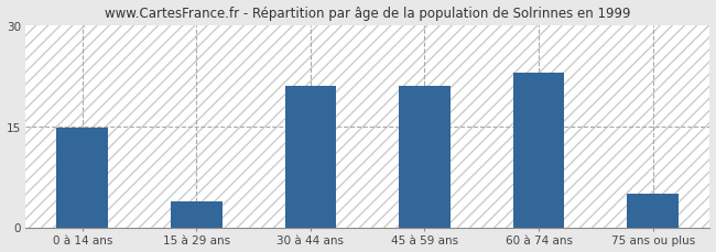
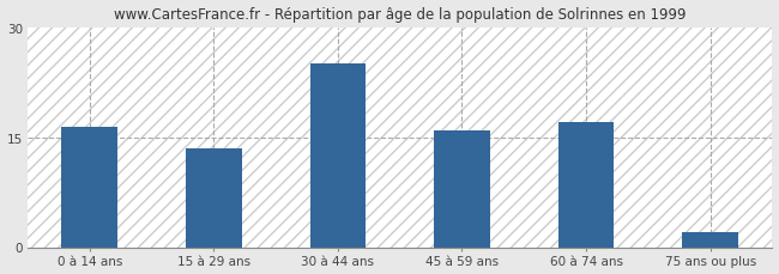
0 à 14 ans: 14.8 -> 16.5
15 à 29 ans: 3.8 -> 13.5
30 à 44 ans: 21.0 -> 25.0
45 à 59 ans: 21.0 -> 16.0
60 à 74 ans: 23.0 -> 17.0
75 ans ou plus: 5.0 -> 2.0
